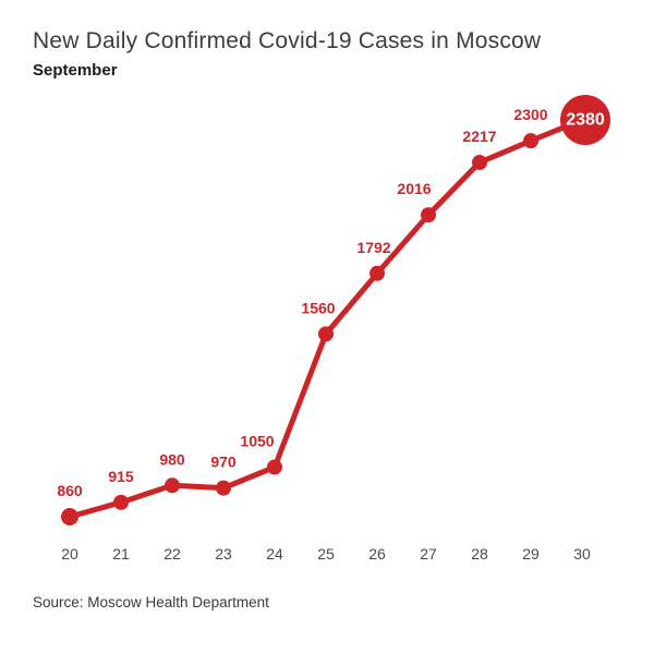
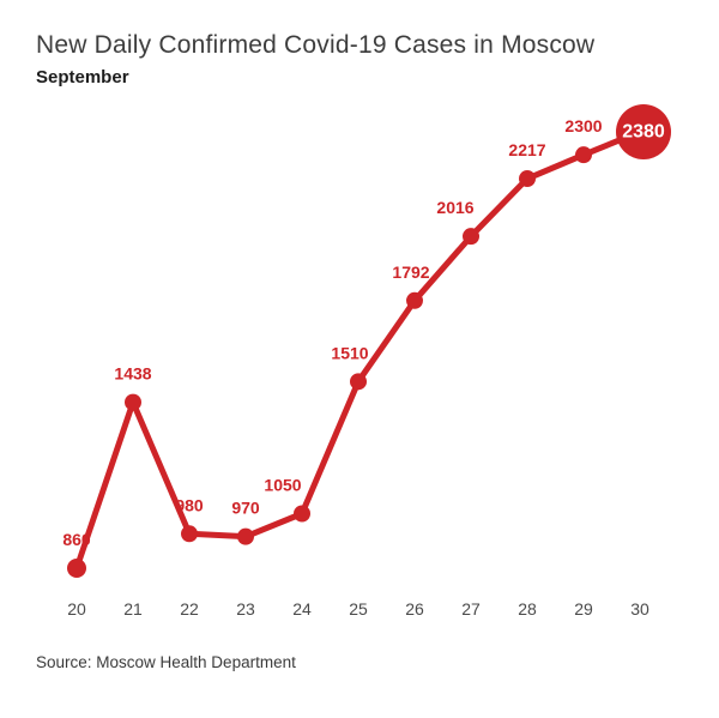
21: 915 -> 1438
25: 1560 -> 1510
